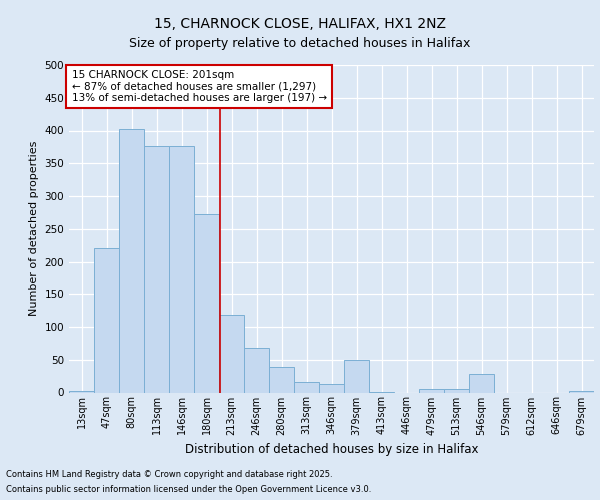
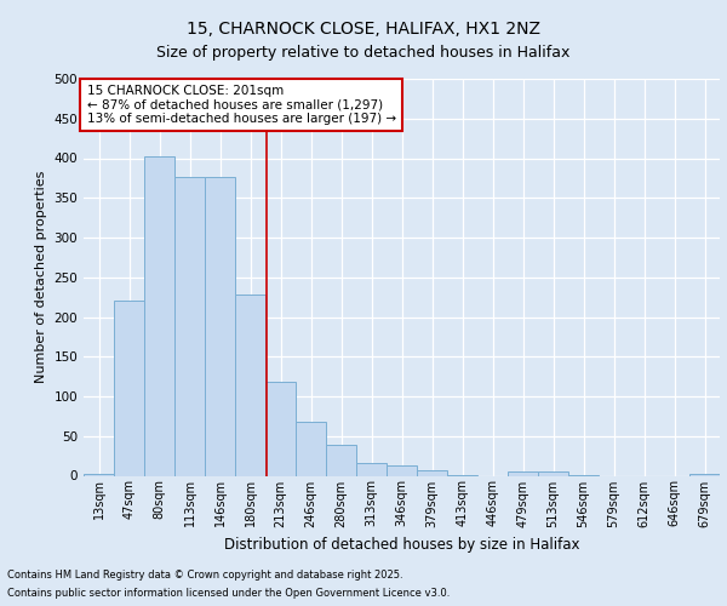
180sqm: 272 -> 229
379sqm: 50 -> 7
546sqm: 28 -> 1
